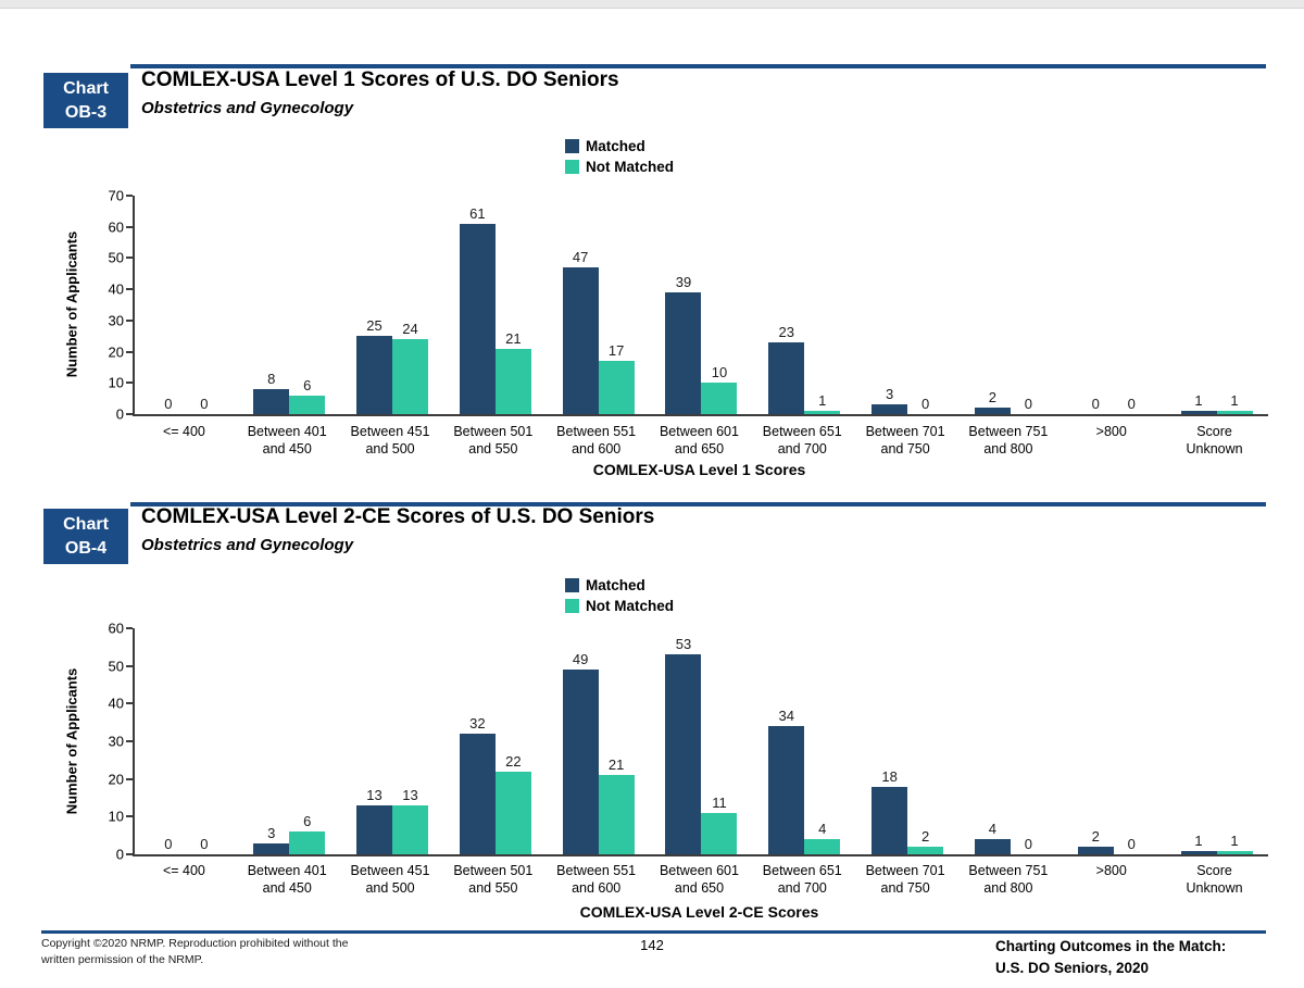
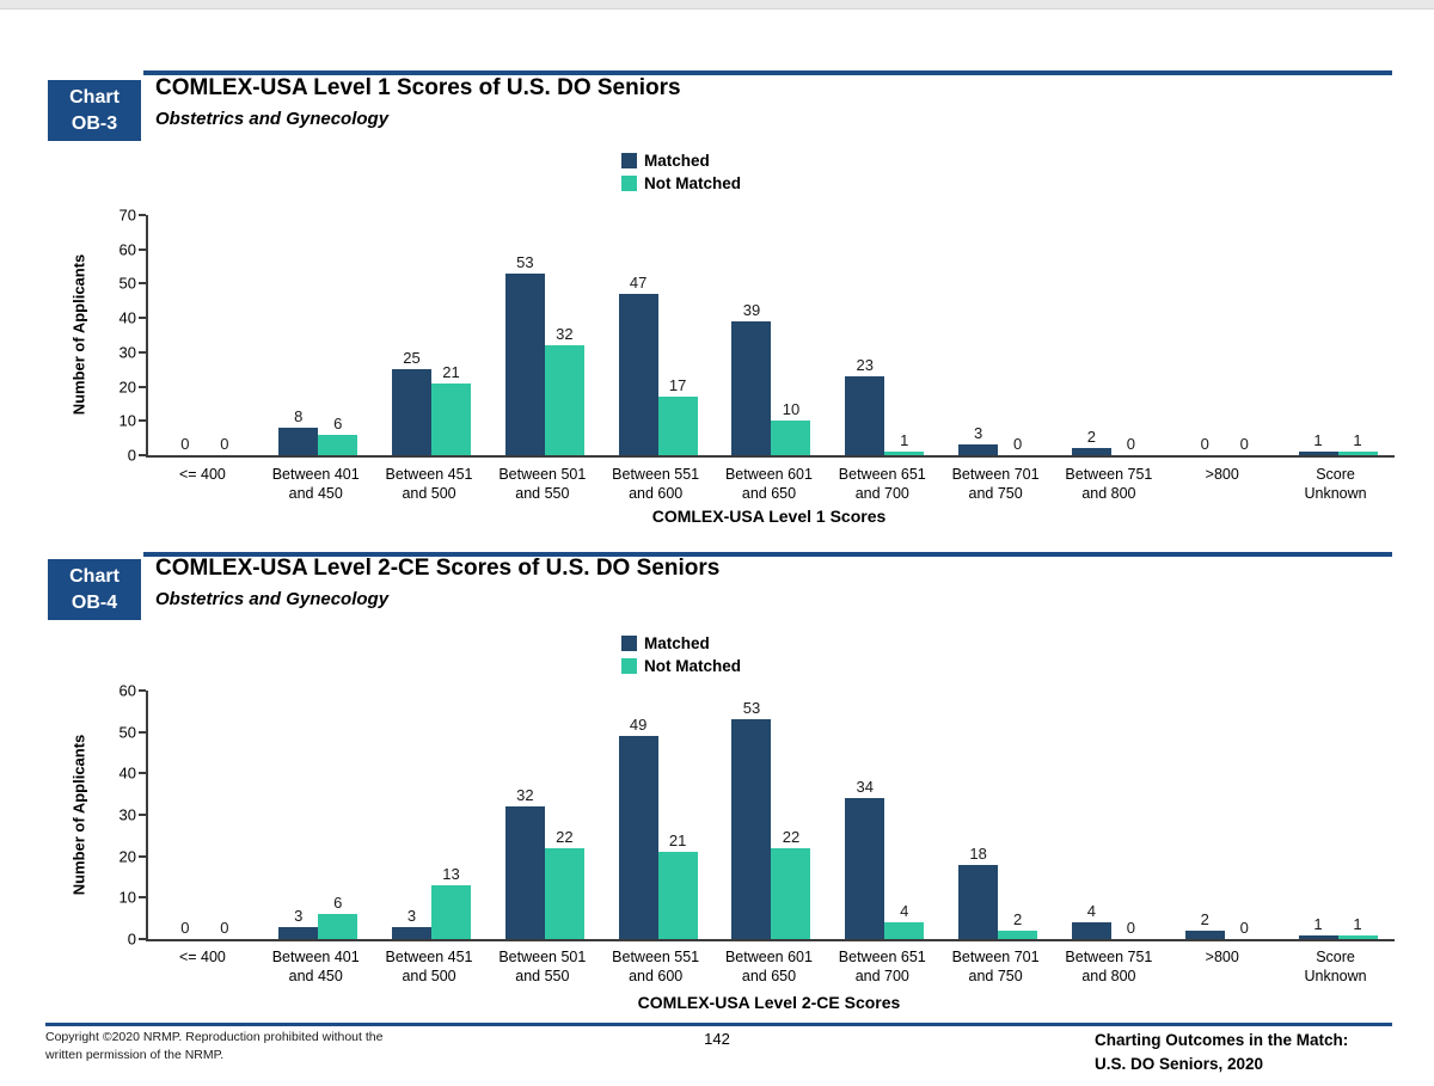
COMLEX-USA Level 1 Scores of U.S. DO Seniors/Not Matched/Between 451 and 500: 24 -> 21
COMLEX-USA Level 1 Scores of U.S. DO Seniors/Matched/Between 501 and 550: 61 -> 53
COMLEX-USA Level 1 Scores of U.S. DO Seniors/Not Matched/Between 501 and 550: 21 -> 32
COMLEX-USA Level 2-CE Scores of U.S. DO Seniors/Matched/Between 451 and 500: 13 -> 3
COMLEX-USA Level 2-CE Scores of U.S. DO Seniors/Not Matched/Between 601 and 650: 11 -> 22
